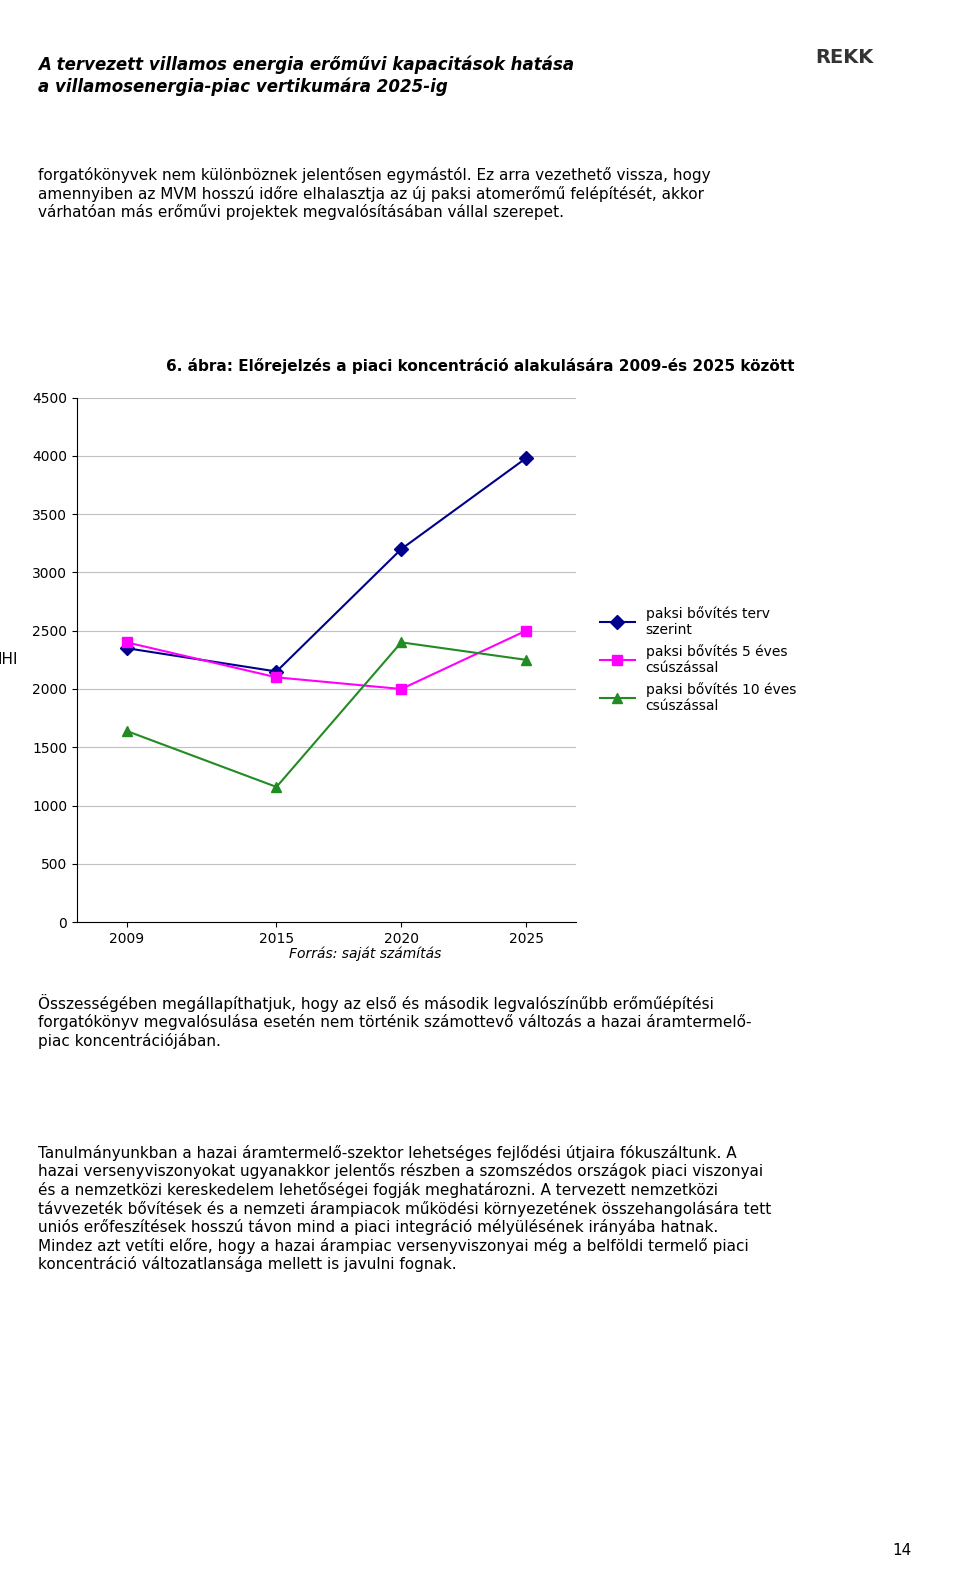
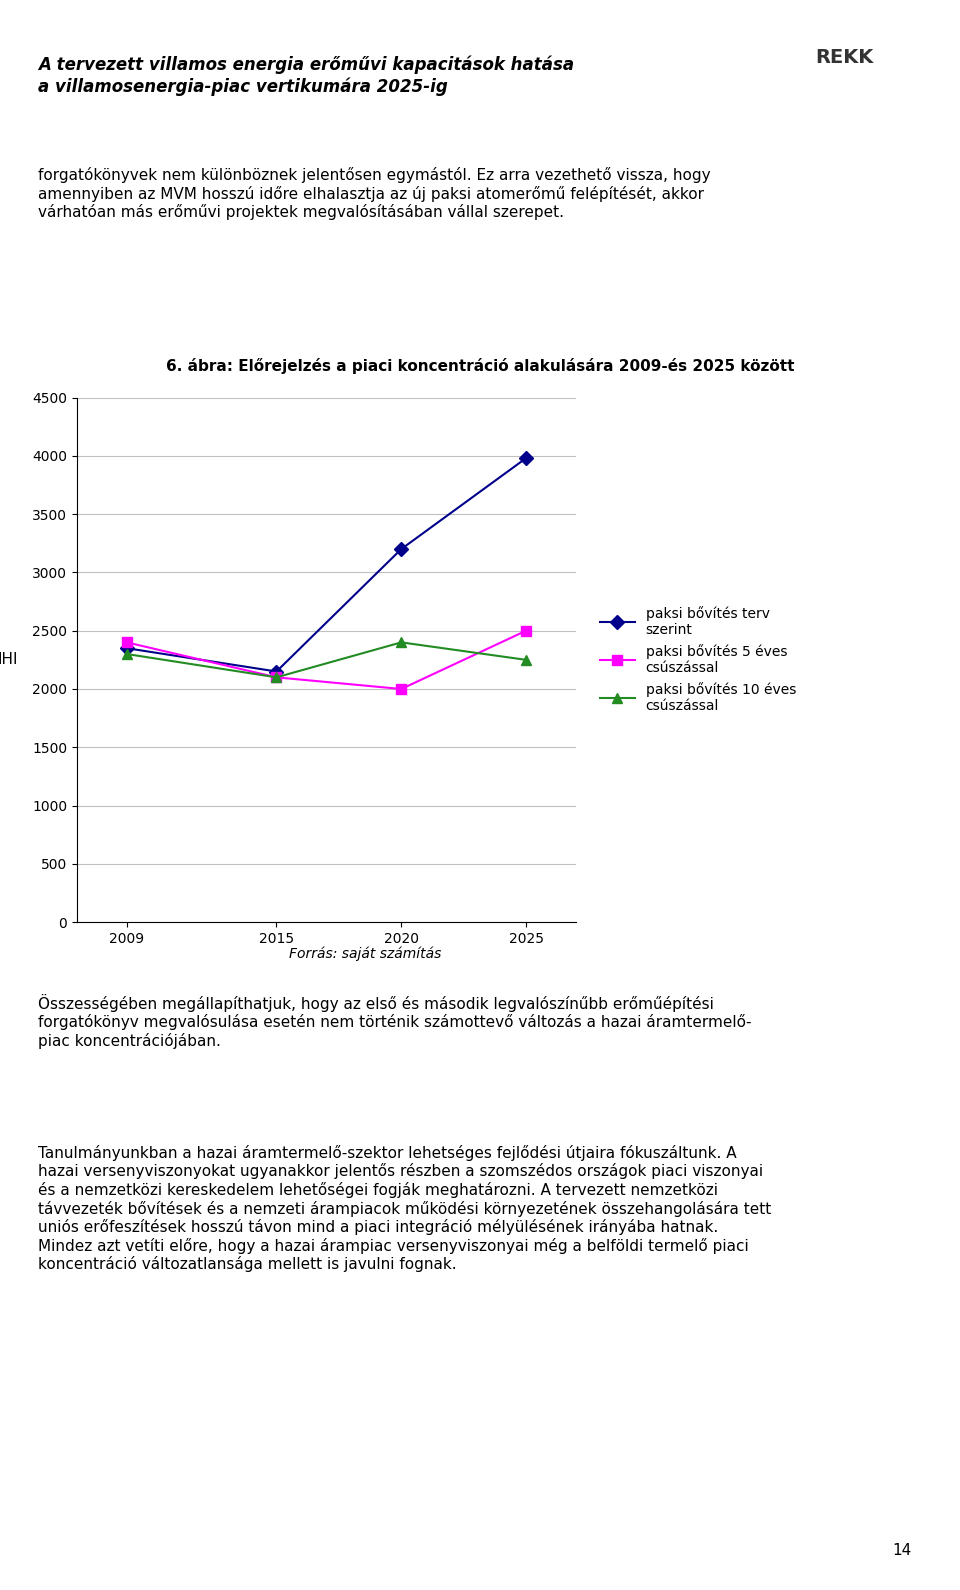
paksi bővítés 10 éves csúszással/2009: 1640 -> 2300
paksi bővítés 10 éves csúszással/2015: 1160 -> 2100
